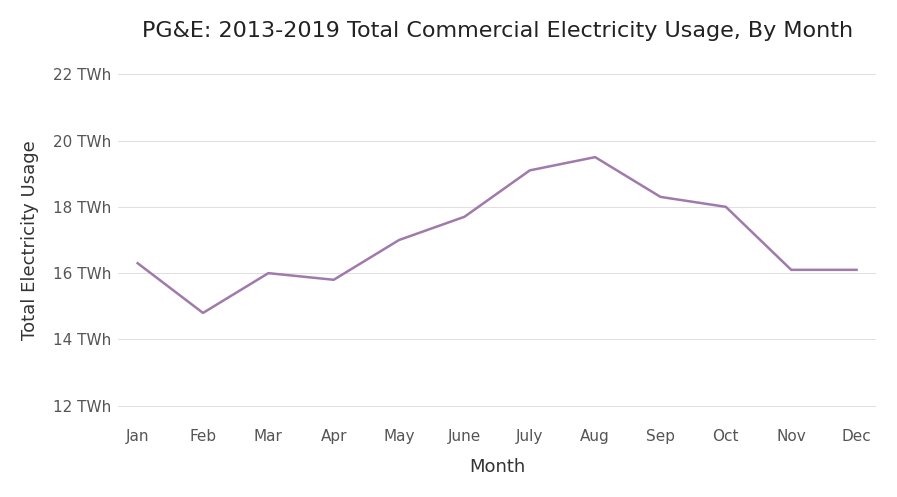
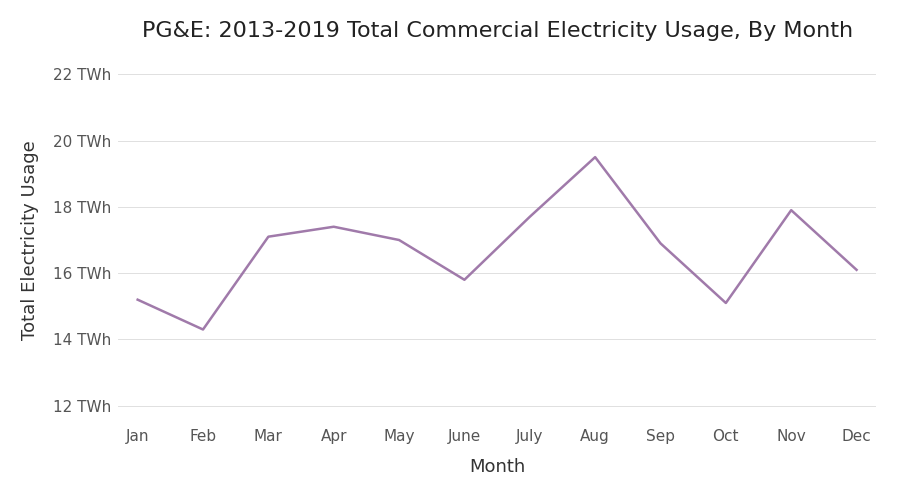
Jan: 16.3 TWh -> 15.2 TWh
Feb: 14.8 TWh -> 14.3 TWh
Mar: 16.0 TWh -> 17.1 TWh
Apr: 15.8 TWh -> 17.4 TWh
June: 17.7 TWh -> 15.8 TWh
July: 19.1 TWh -> 17.7 TWh
Sep: 18.3 TWh -> 16.9 TWh
Oct: 18.0 TWh -> 15.1 TWh
Nov: 16.1 TWh -> 17.9 TWh
